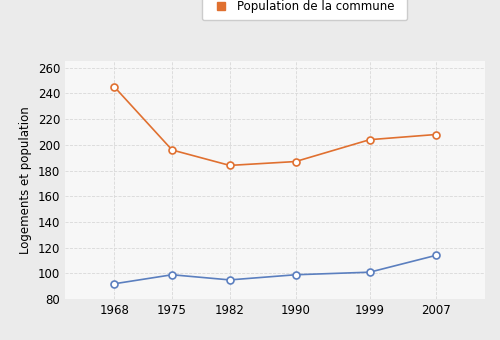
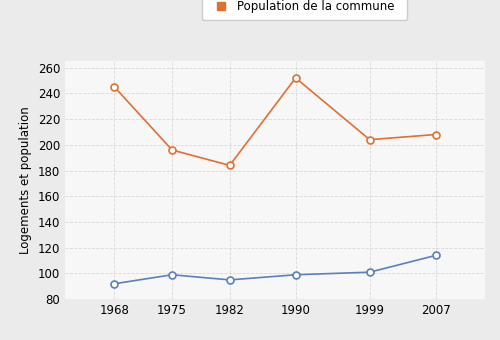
Population de la commune/1990: 187 -> 252
